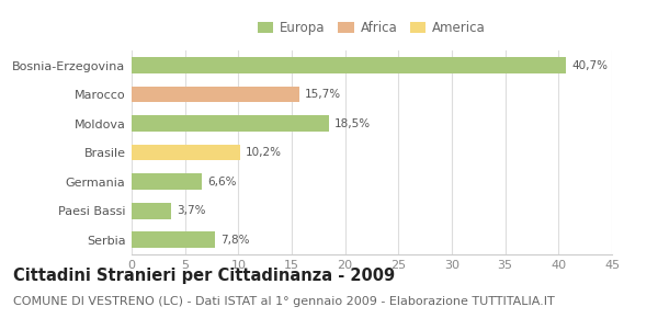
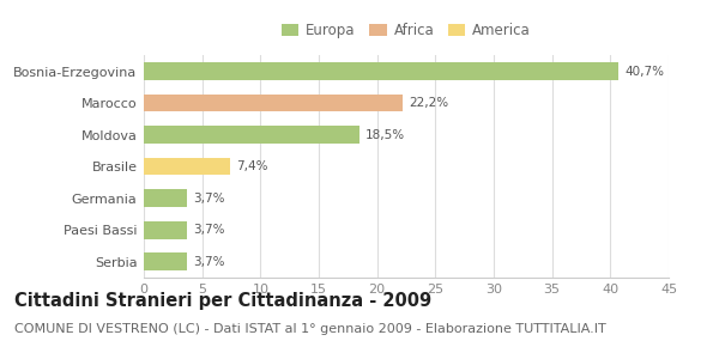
Marocco: 15,7% -> 22,2%
Brasile: 10,2% -> 7,4%
Germania: 6,6% -> 3,7%
Serbia: 7,8% -> 3,7%
